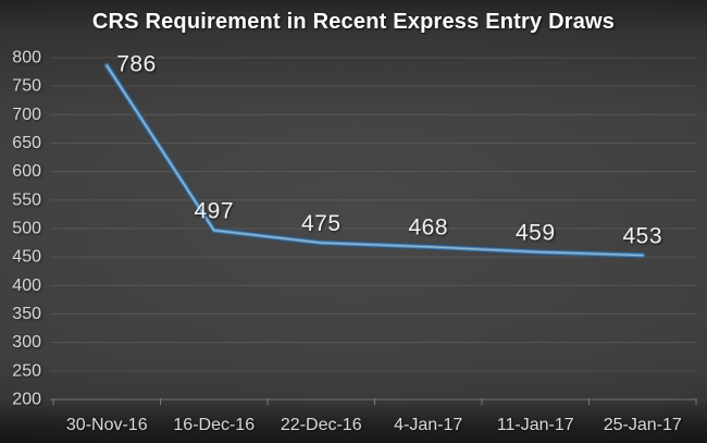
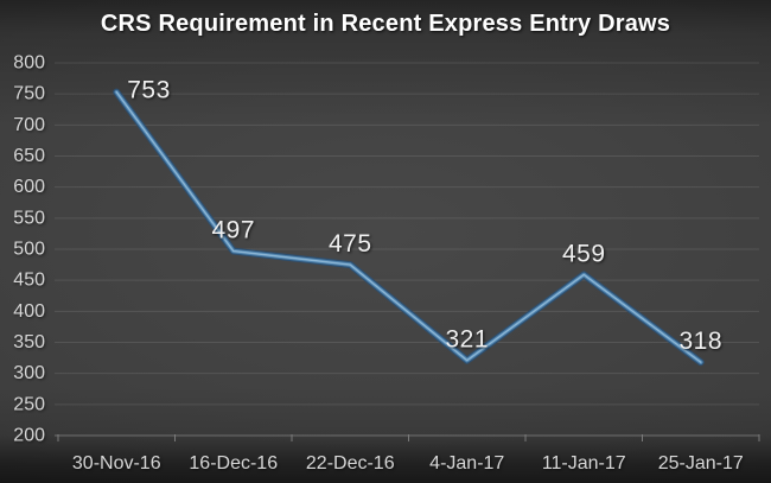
30-Nov-16: 786 -> 753
4-Jan-17: 468 -> 321
25-Jan-17: 453 -> 318
